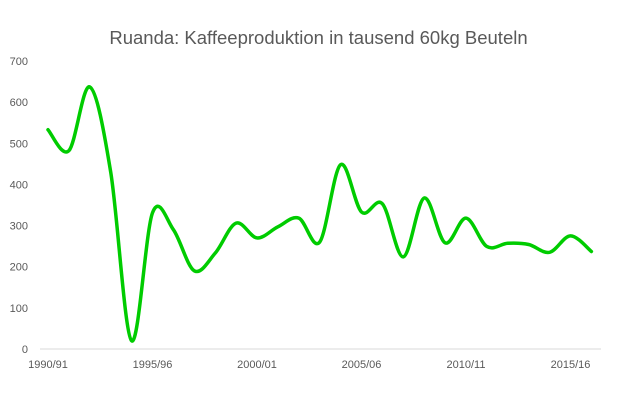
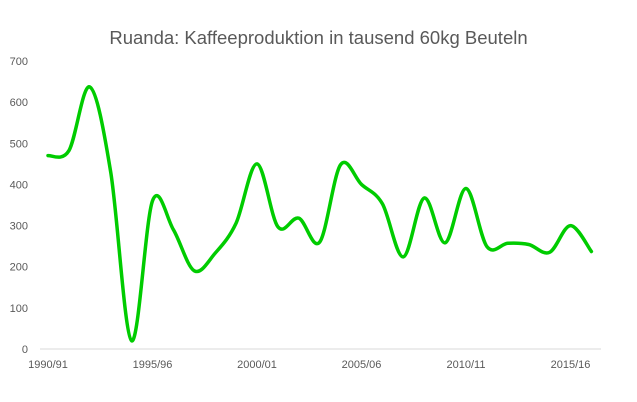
1990/91: 530 -> 470
1995/96: 330 -> 360
2000/01: 270 -> 450
2005/06: 330 -> 400
2010/11: 320 -> 390
2015/16: 280 -> 300
